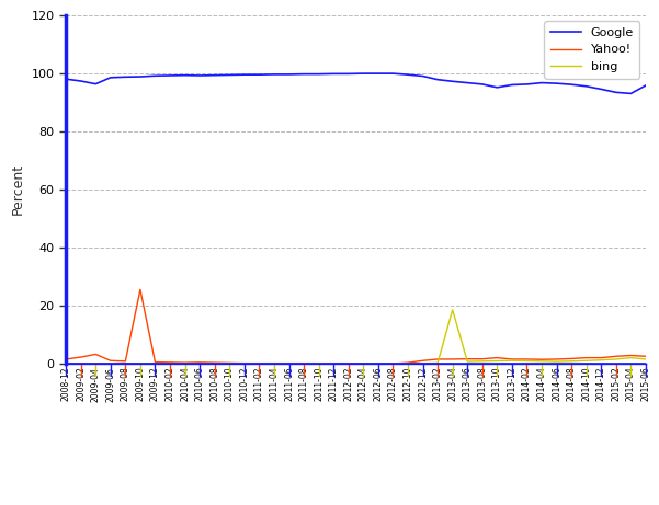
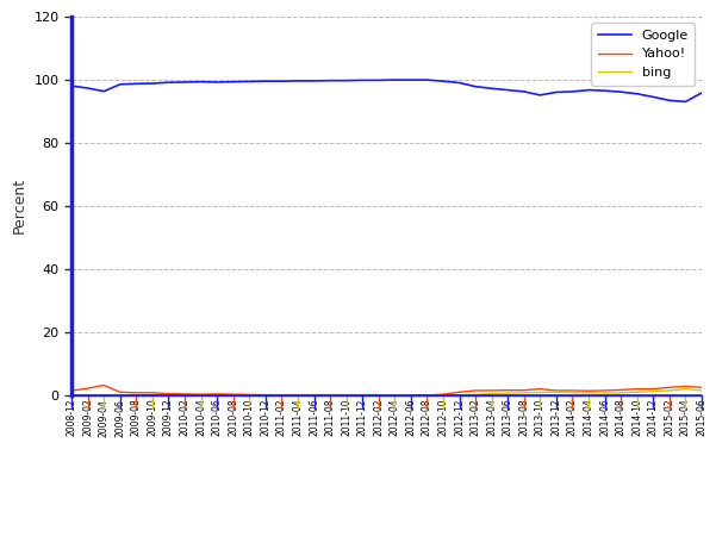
Yahoo!/2009-10: 25.5 -> 0.8
bing/2013-04: 18.5 -> 0.5
